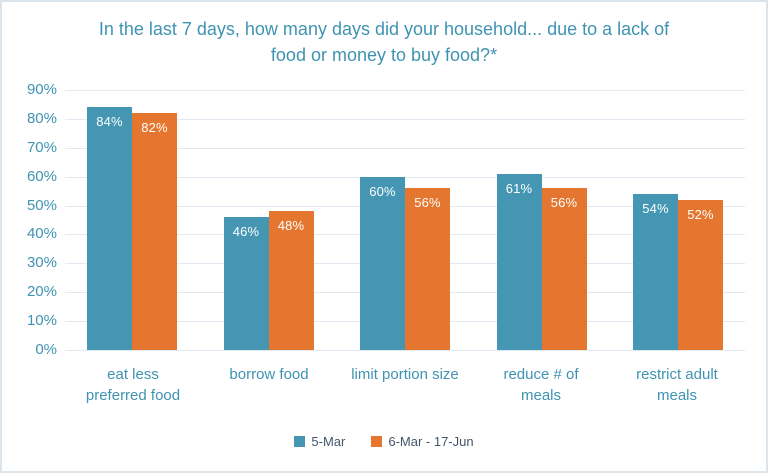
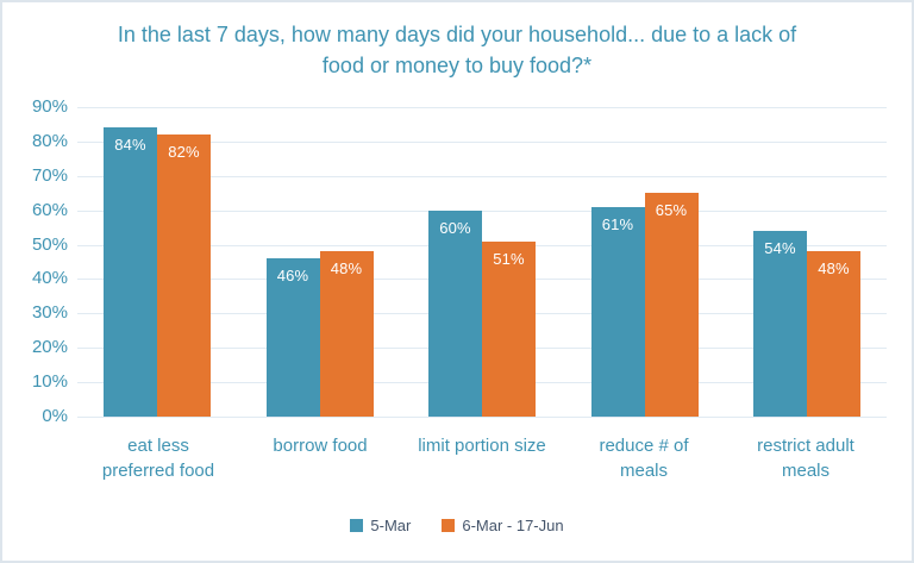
6-Mar - 17-Jun/limit portion size: 56% -> 51%
6-Mar - 17-Jun/reduce # of meals: 56% -> 65%
6-Mar - 17-Jun/restrict adult meals: 52% -> 48%
